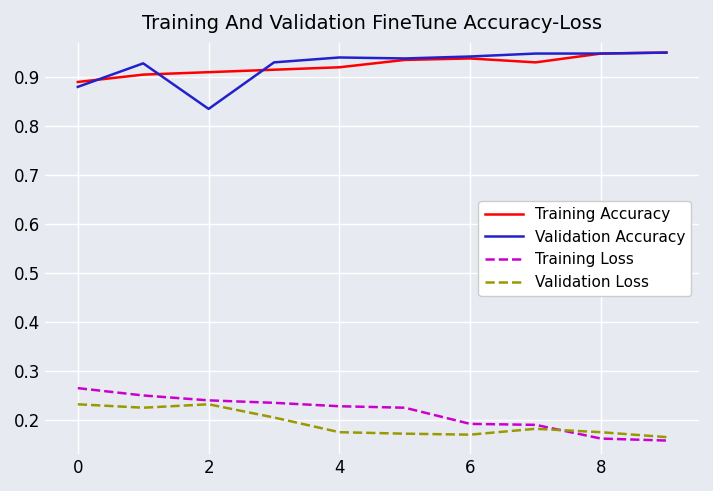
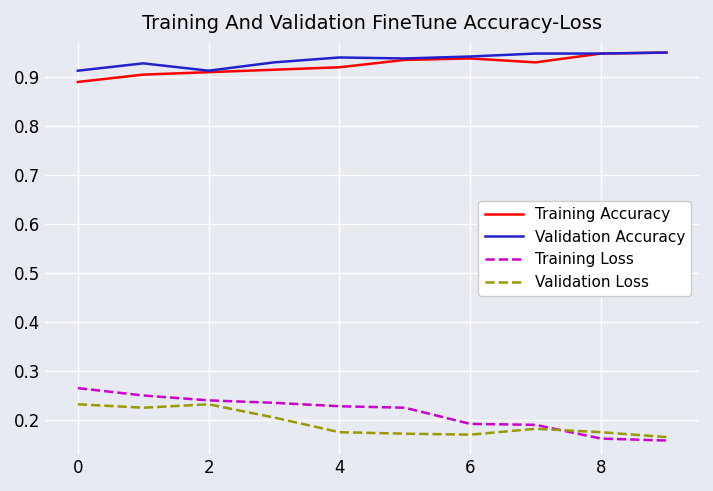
Validation Accuracy/0: 0.880 -> 0.913
Validation Accuracy/2: 0.835 -> 0.913
